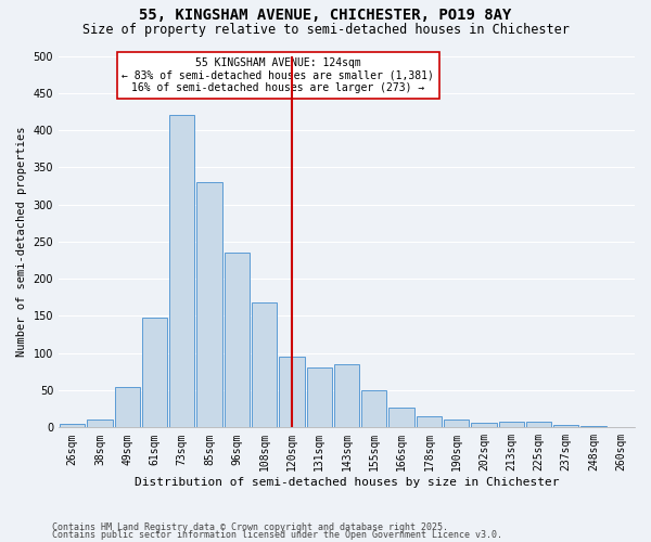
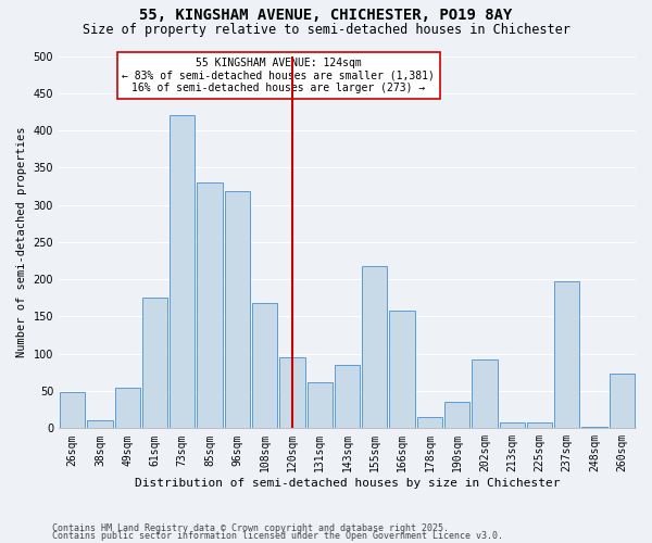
26sqm: 5 -> 48
61sqm: 148 -> 176
96sqm: 235 -> 318
131sqm: 80 -> 62
155sqm: 50 -> 218
166sqm: 27 -> 158
190sqm: 10 -> 36
202sqm: 6 -> 92
237sqm: 3 -> 198
260sqm: 1 -> 74
